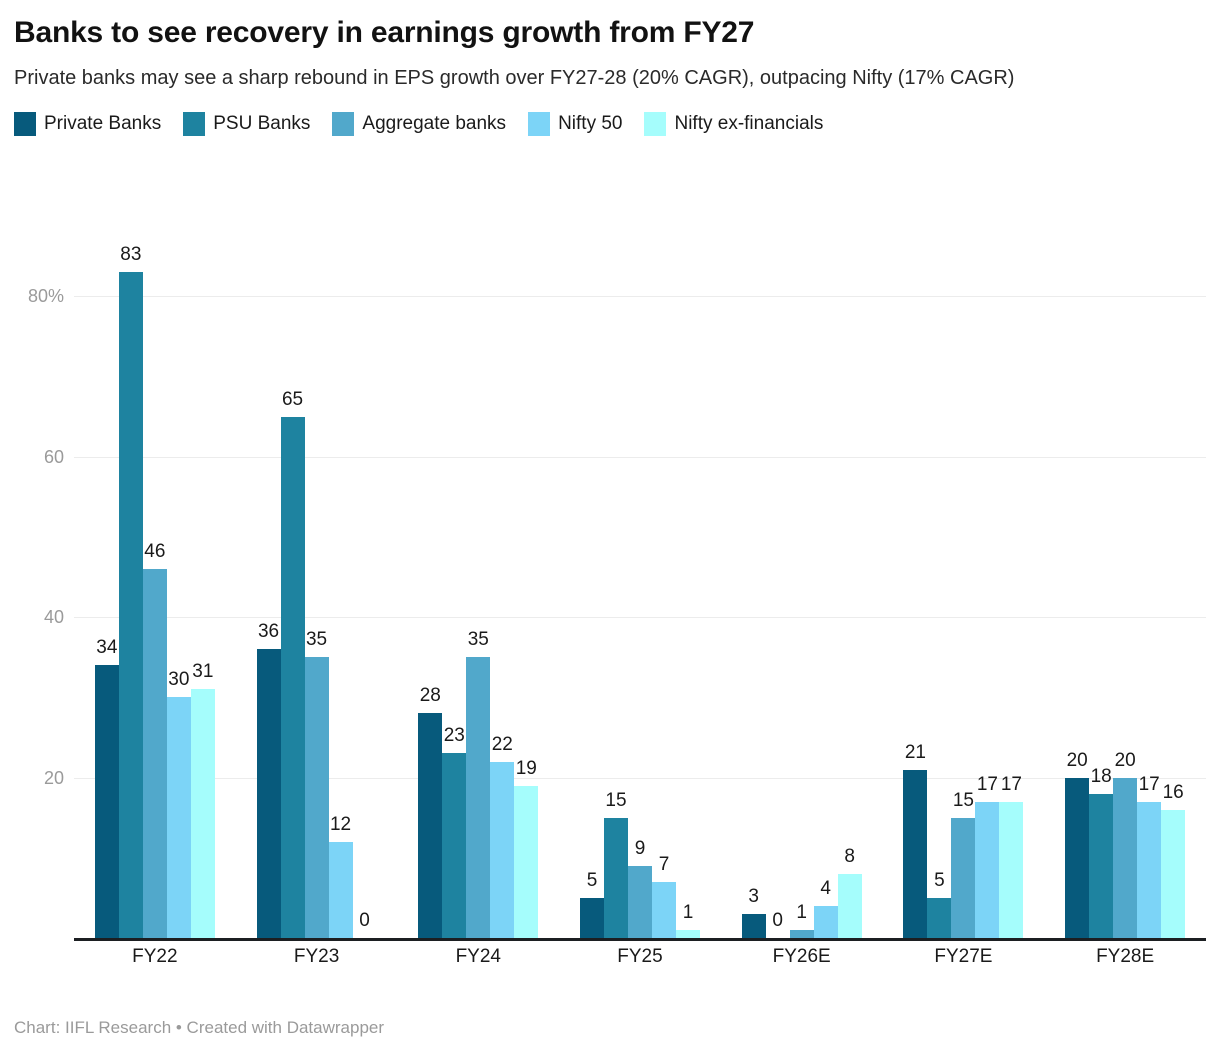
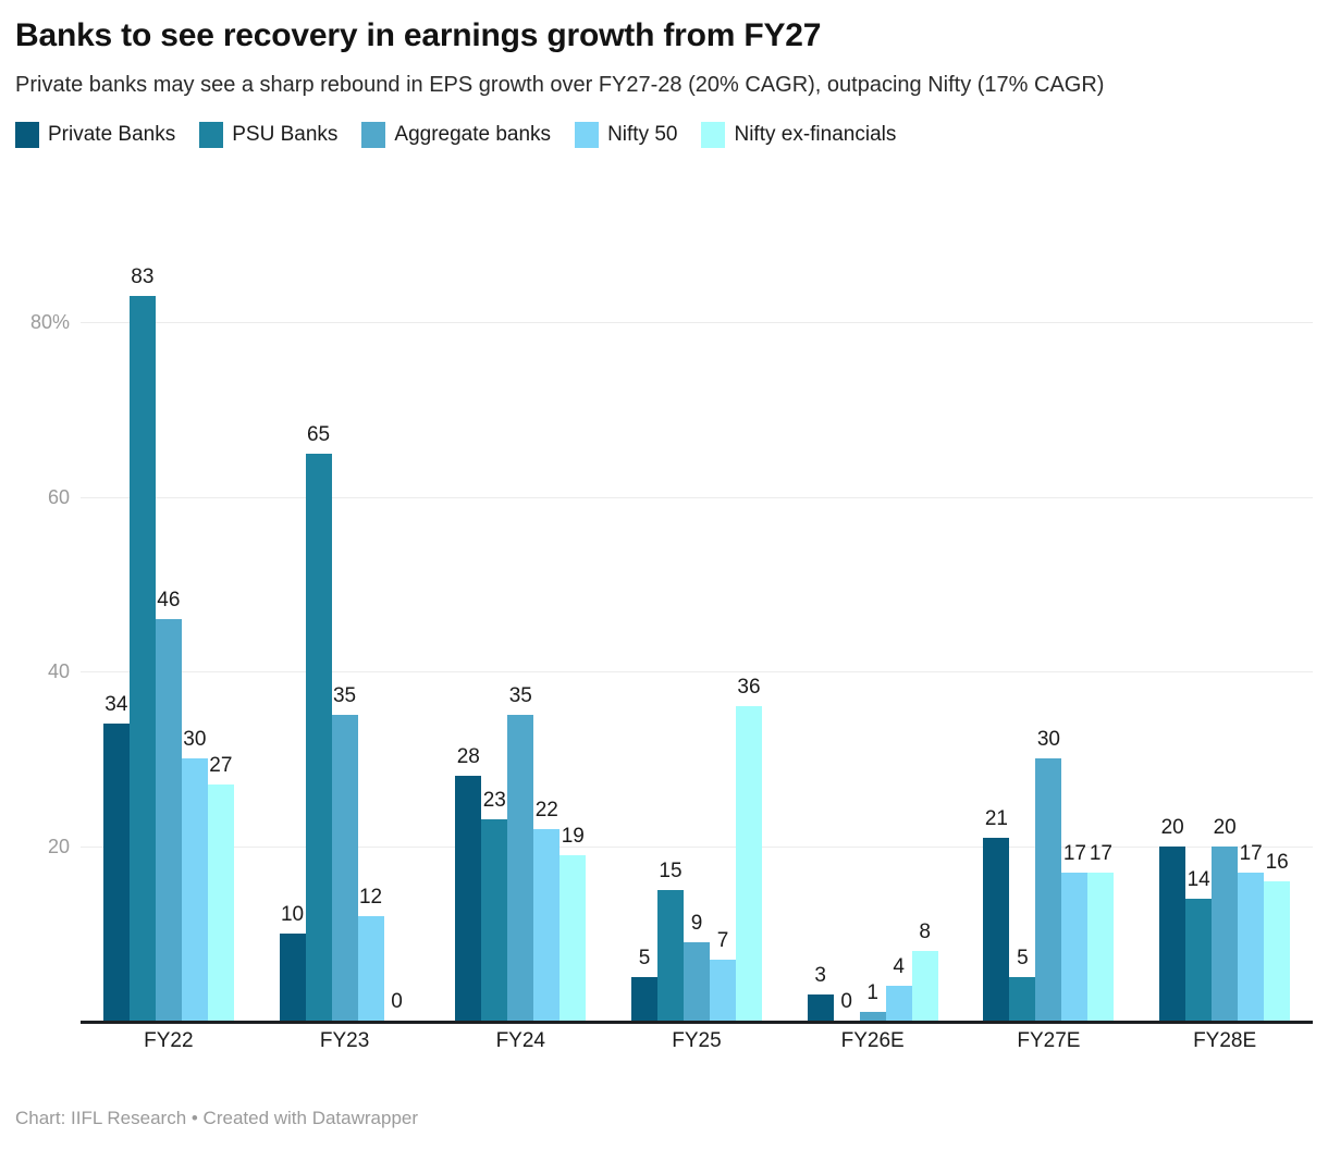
Nifty ex-financials/FY22: 31 -> 27
Private Banks/FY23: 36 -> 10
Nifty ex-financials/FY25: 1 -> 36
Aggregate banks/FY27E: 15 -> 30
PSU Banks/FY28E: 18 -> 14
